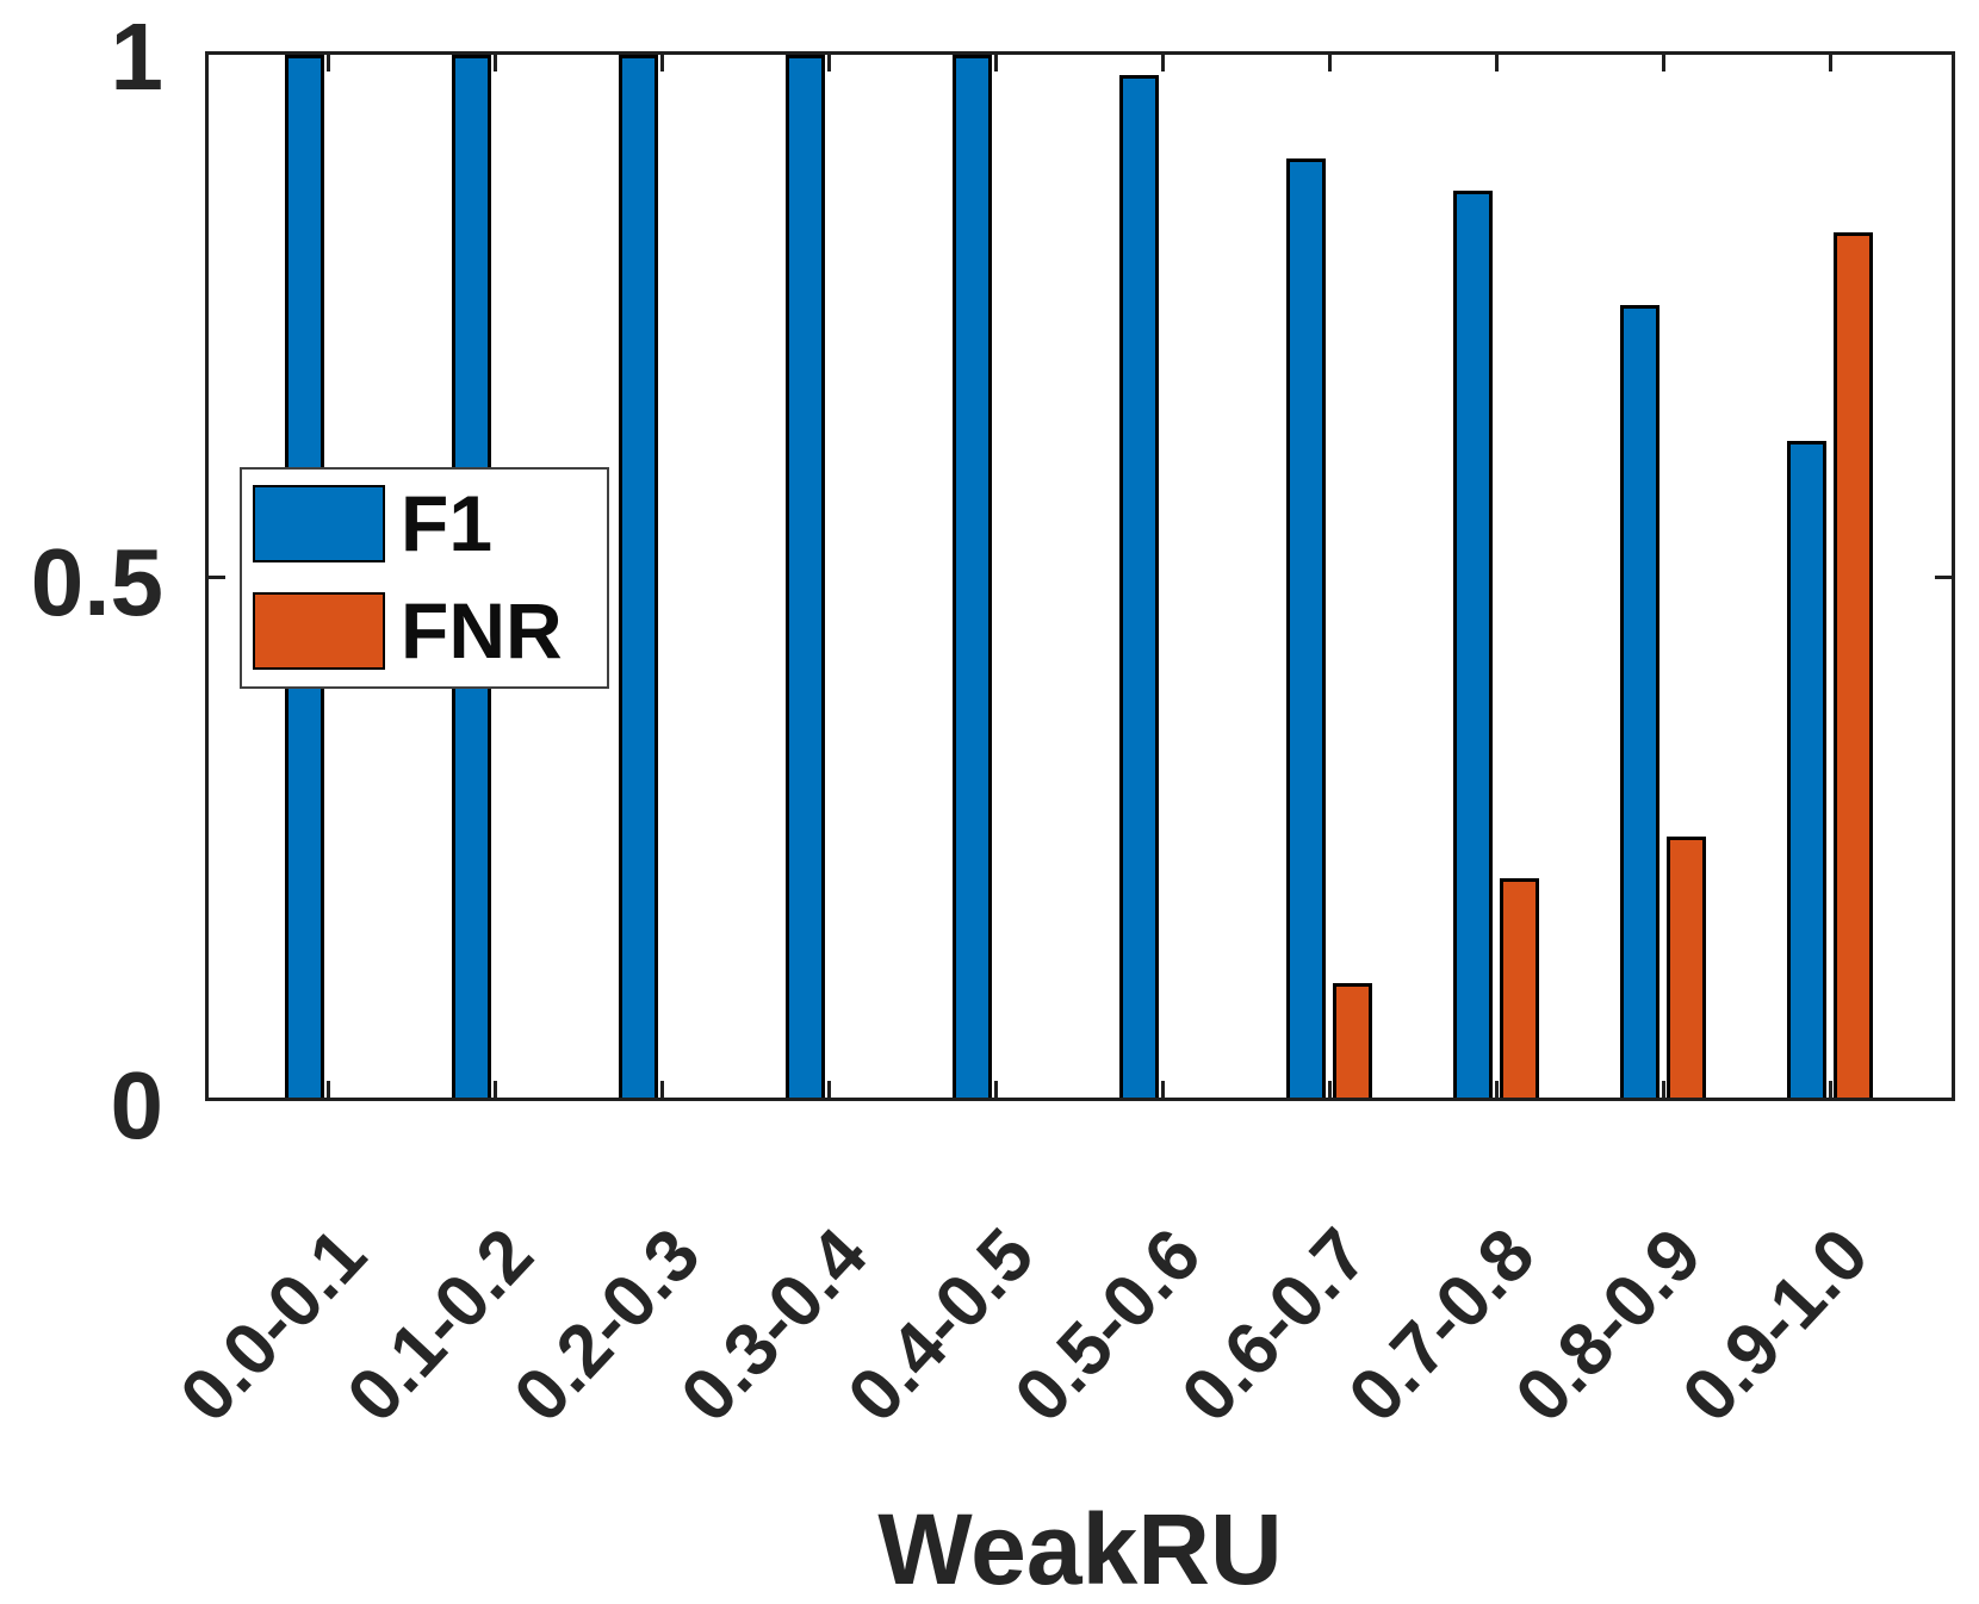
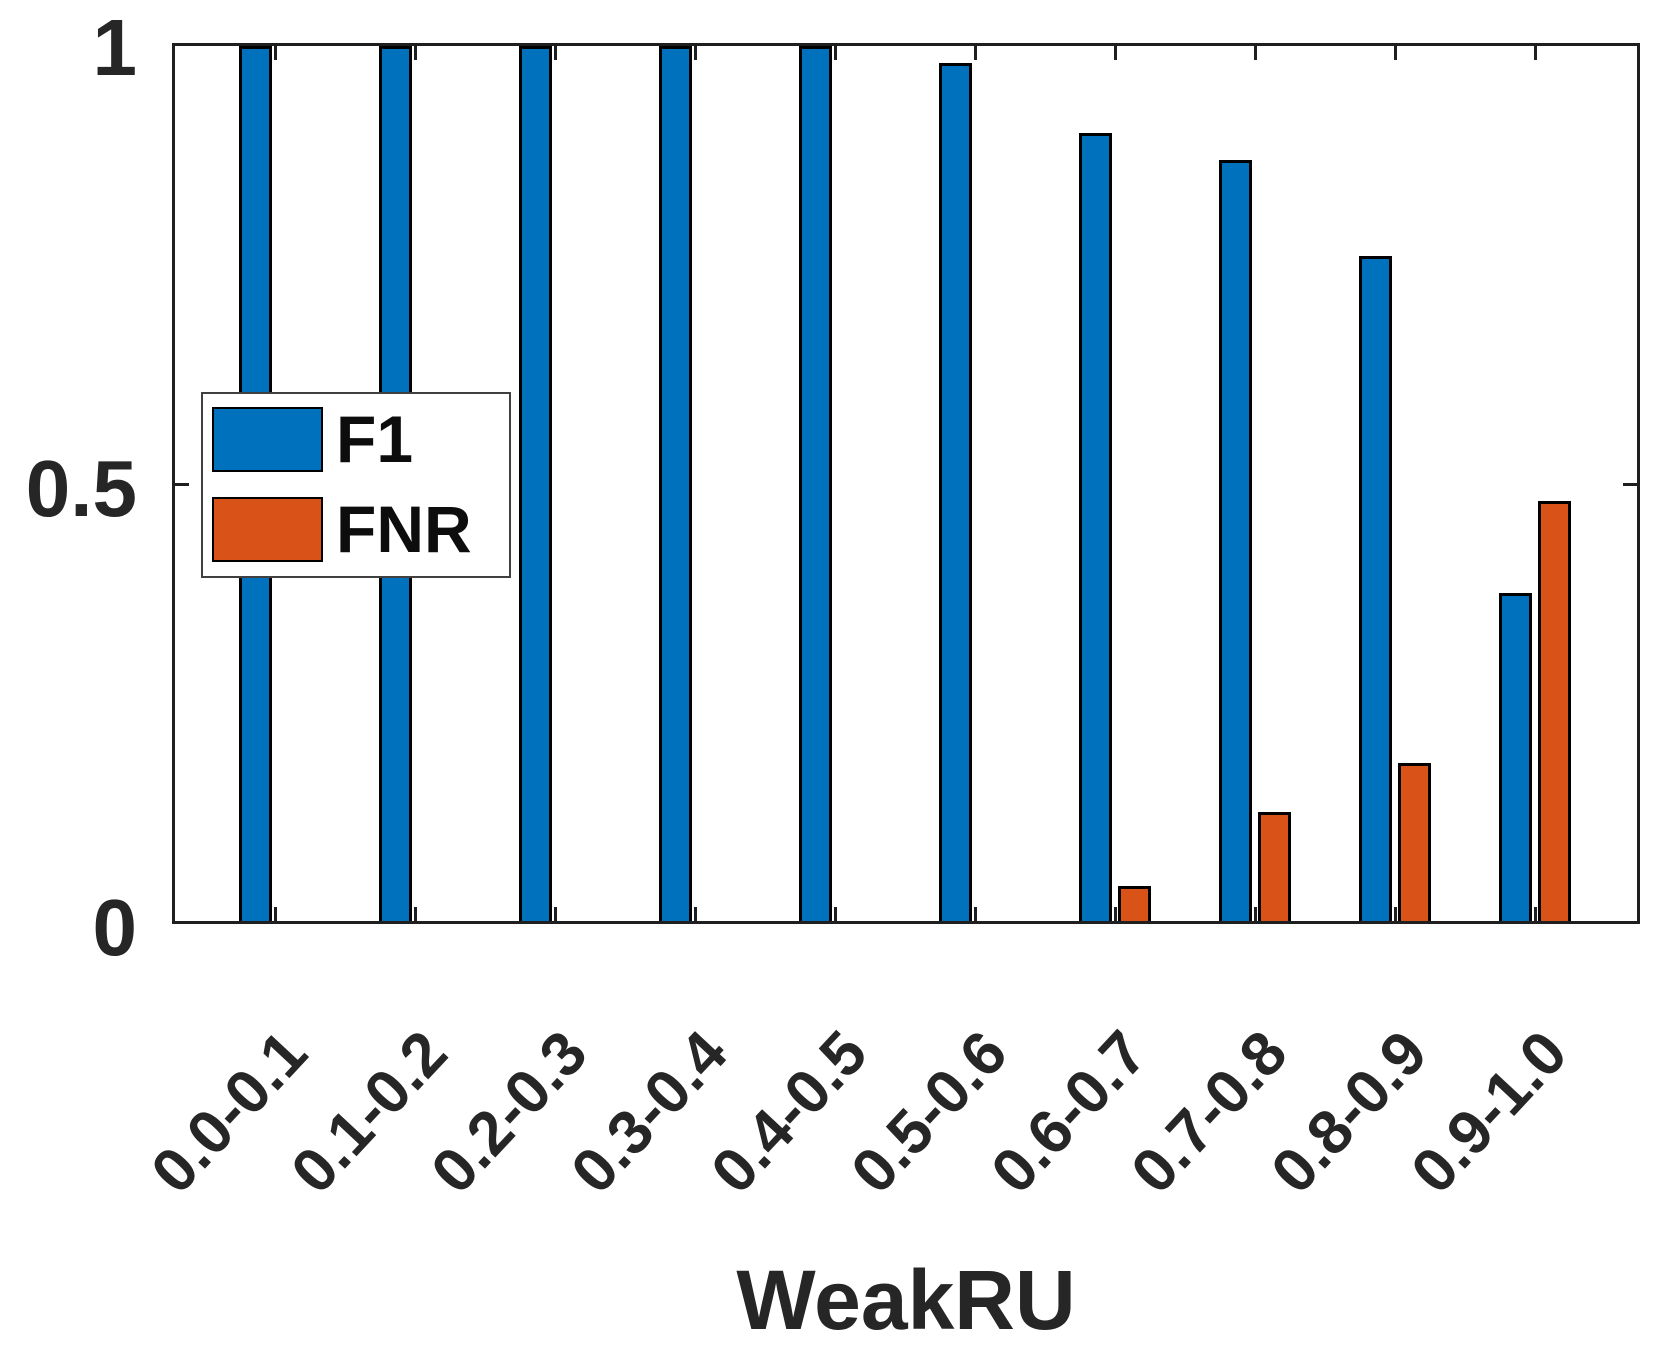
FNR/0.6-0.7: 0.11 -> 0.04
FNR/0.7-0.8: 0.21 -> 0.12
FNR/0.8-0.9: 0.25 -> 0.18
F1/0.9-1.0: 0.63 -> 0.38
FNR/0.9-1.0: 0.83 -> 0.48
